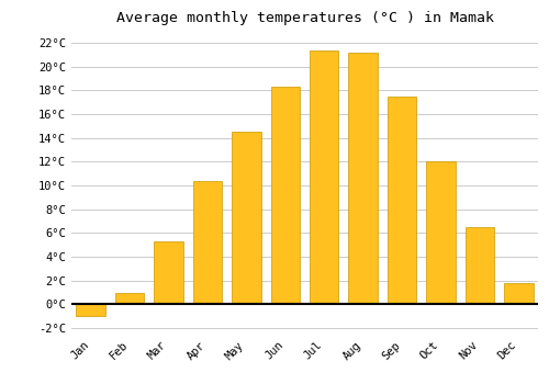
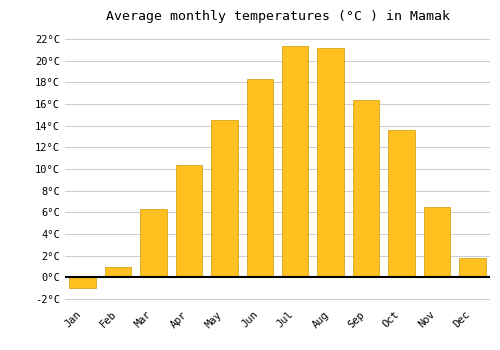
Mar: 5.3°C -> 6.3°C
Sep: 17.5°C -> 16.4°C
Oct: 12.0°C -> 13.6°C
